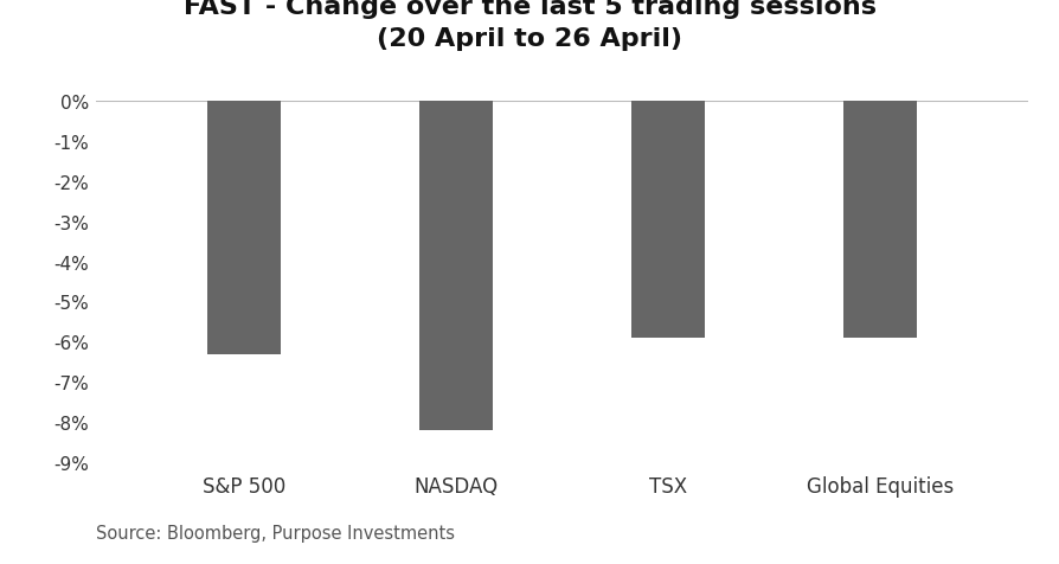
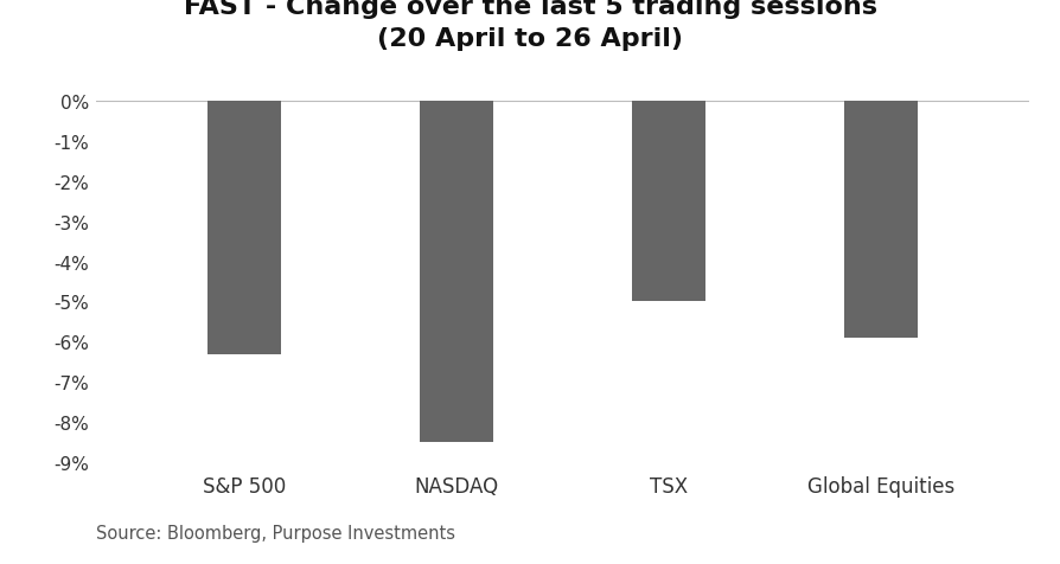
NASDAQ: -8.2% -> -8.5%
TSX: -5.9% -> -5.0%
